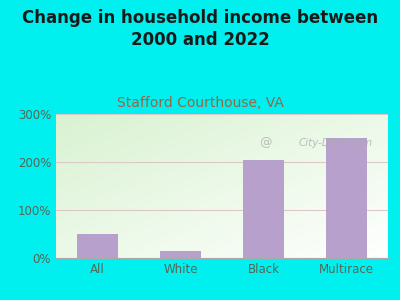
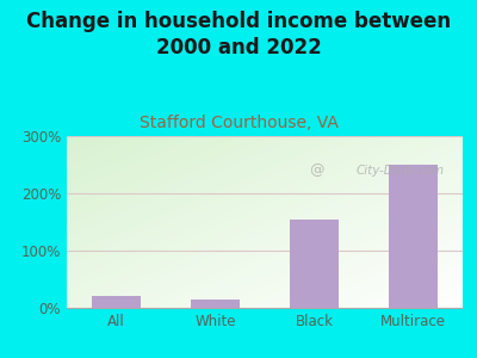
All: 50% -> 20%
Black: 205% -> 155%
